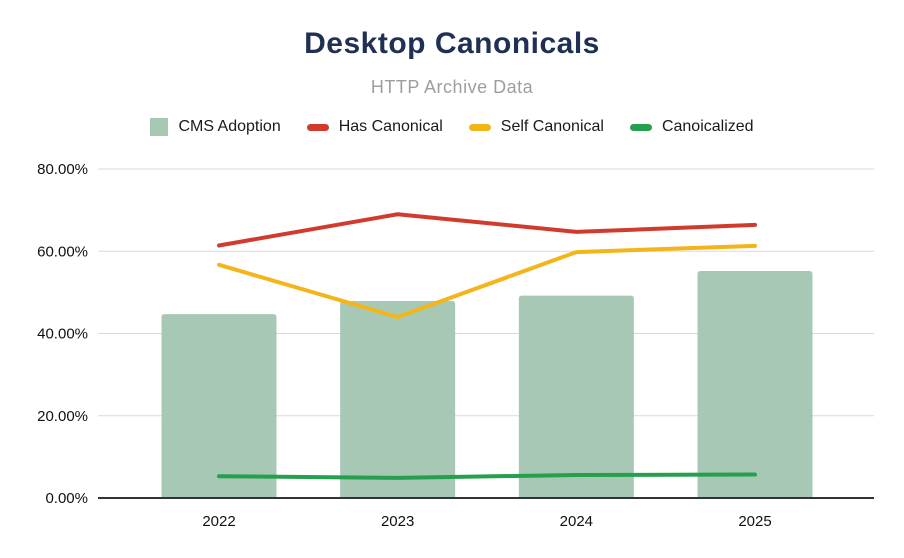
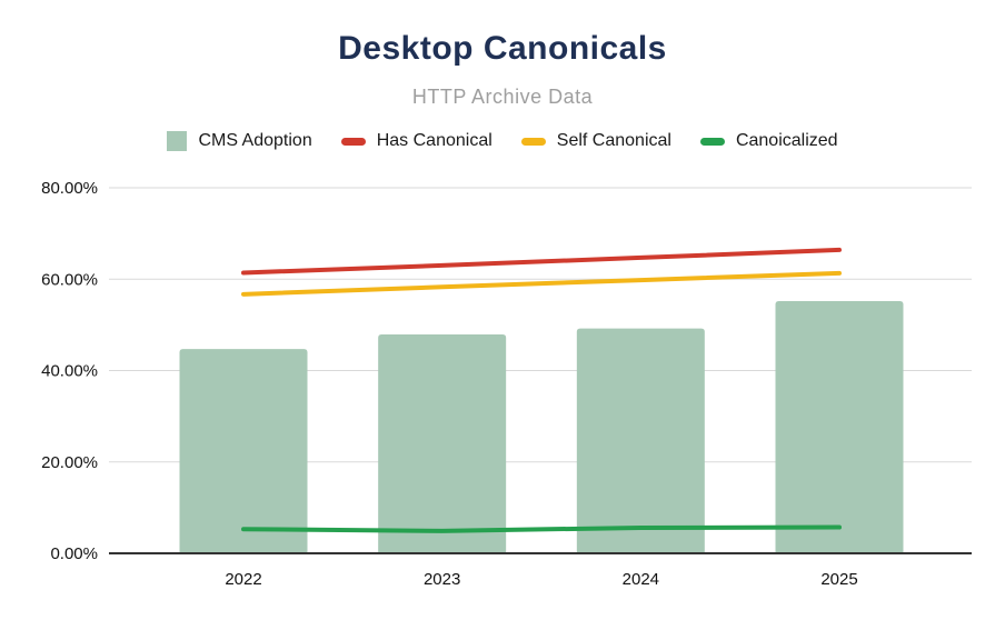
Has Canonical/2023: 69% -> 63%
Self Canonical/2023: 44% -> 58%
